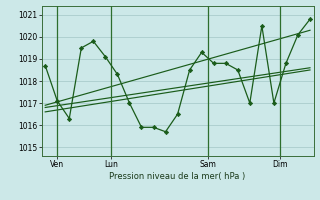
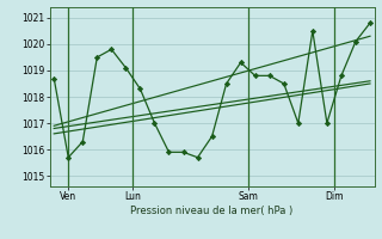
Ven: 1017.1 -> 1015.7
